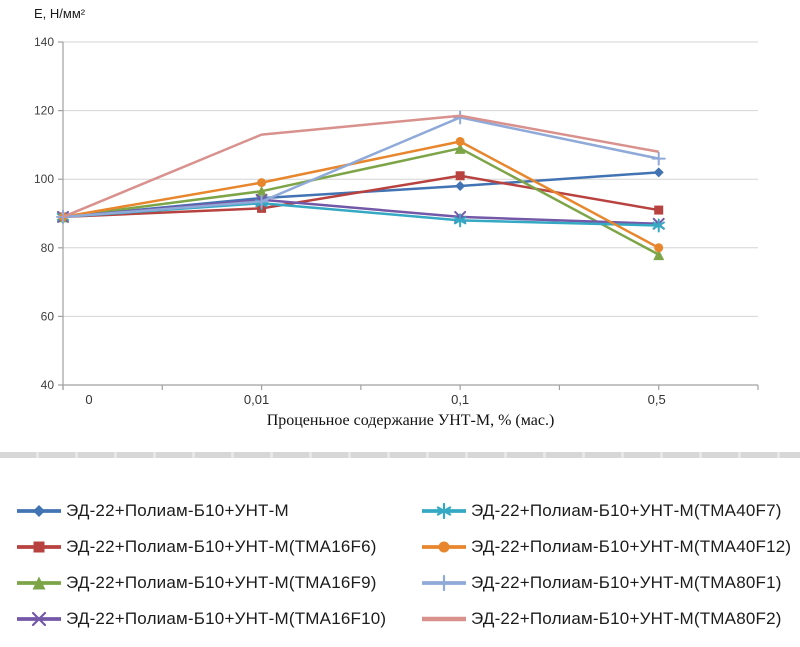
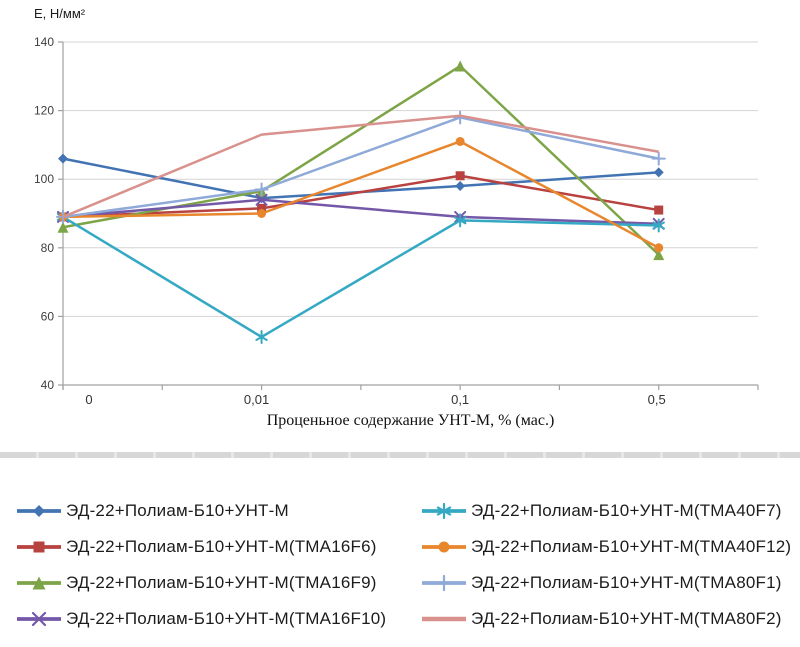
ЭД-22+Полиам-Б10+УНТ-М/0: 89 -> 106
ЭД-22+Полиам-Б10+УНТ-М(ТМА16F9)/0: 89 -> 86
ЭД-22+Полиам-Б10+УНТ-М(ТМА40F7)/0,01: 93 -> 54
ЭД-22+Полиам-Б10+УНТ-М(ТМА40F12)/0,01: 99 -> 90
ЭД-22+Полиам-Б10+УНТ-М(ТМА80F1)/0,01: 94 -> 97
ЭД-22+Полиам-Б10+УНТ-М(ТМА16F9)/0,1: 109 -> 133
